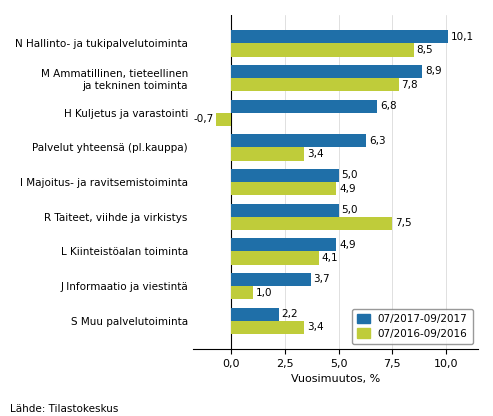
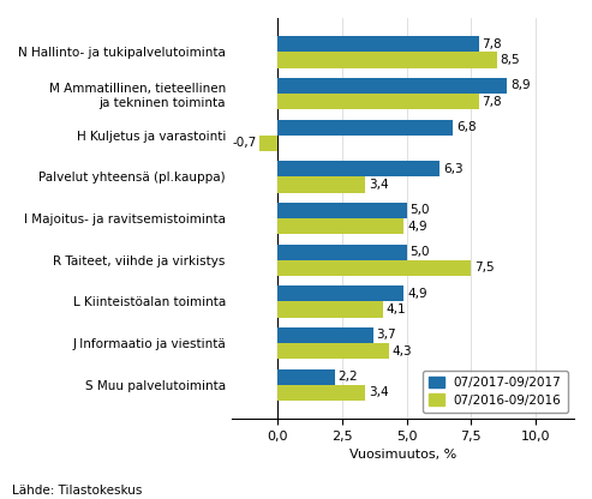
07/2017-09/2017/N Hallinto- ja tukipalvelutoiminta: 10,1 -> 7,8
07/2016-09/2016/J Informaatio ja viestintä: 1,0 -> 4,3
